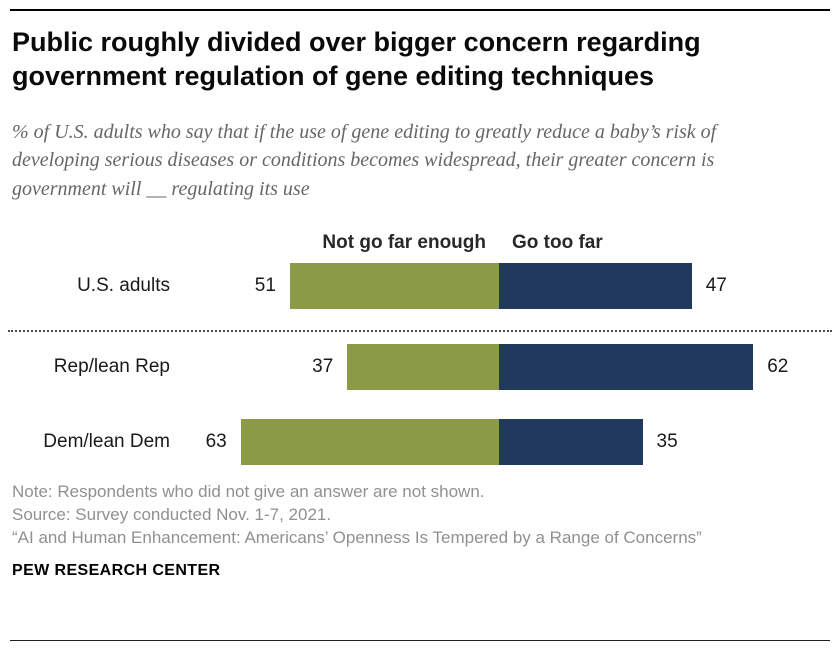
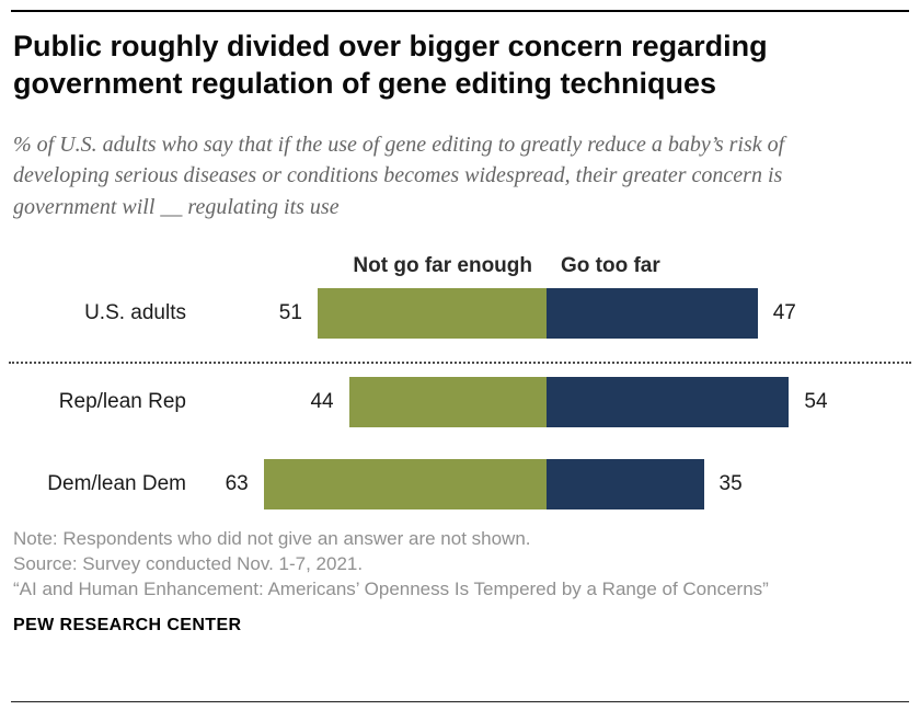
Not go far enough/Rep/lean Rep: 37 -> 44
Go too far/Rep/lean Rep: 62 -> 54
